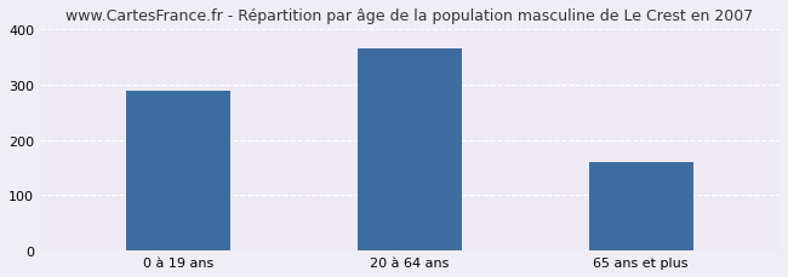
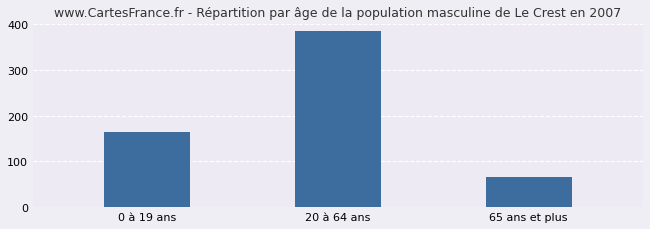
0 à 19 ans: 290 -> 165
20 à 64 ans: 365 -> 385
65 ans et plus: 160 -> 65
